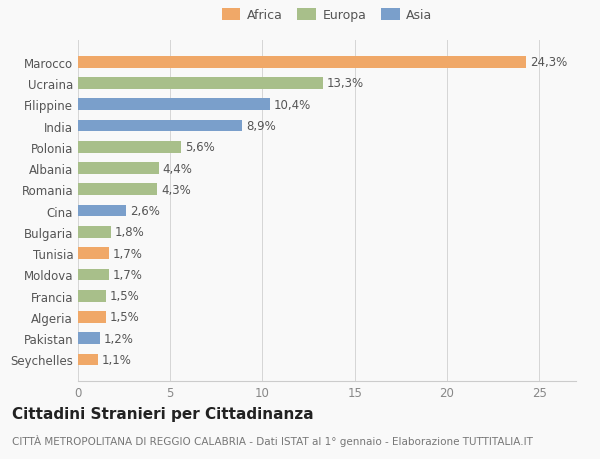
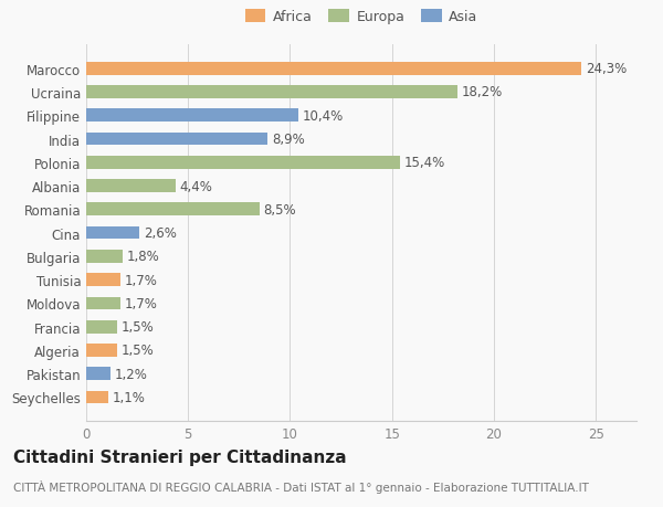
Ucraina: 13,3% -> 18,2%
Polonia: 5,6% -> 15,4%
Romania: 4,3% -> 8,5%
